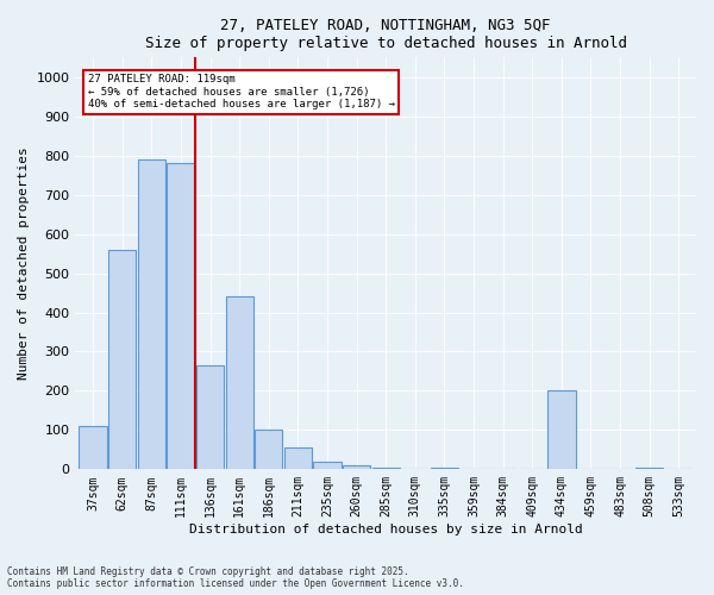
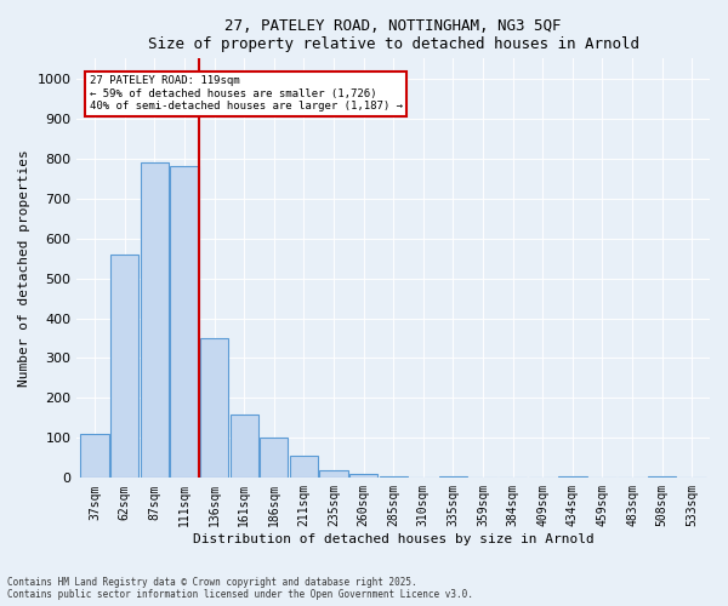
136sqm: 265 -> 350
161sqm: 440 -> 160
434sqm: 200 -> 5
